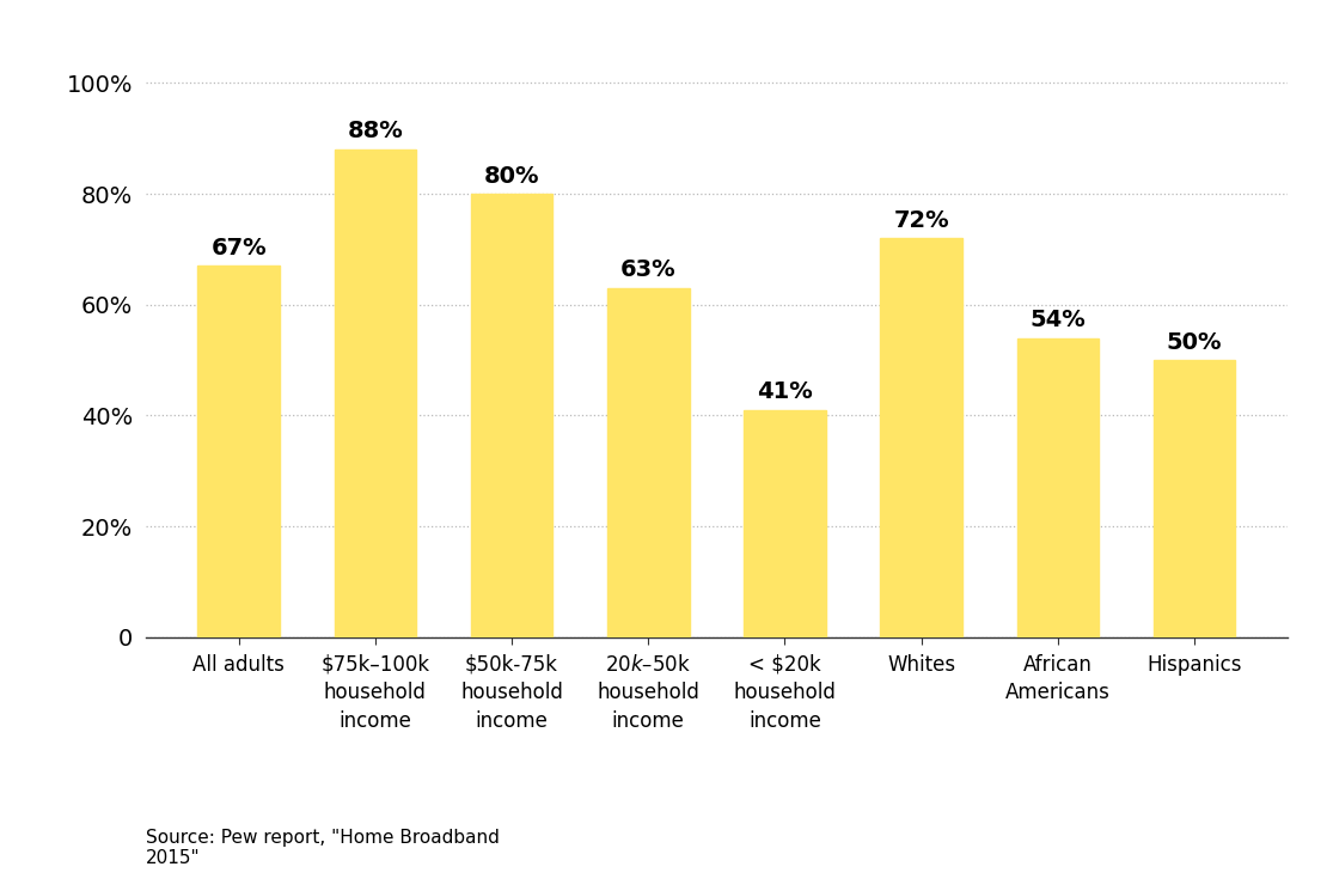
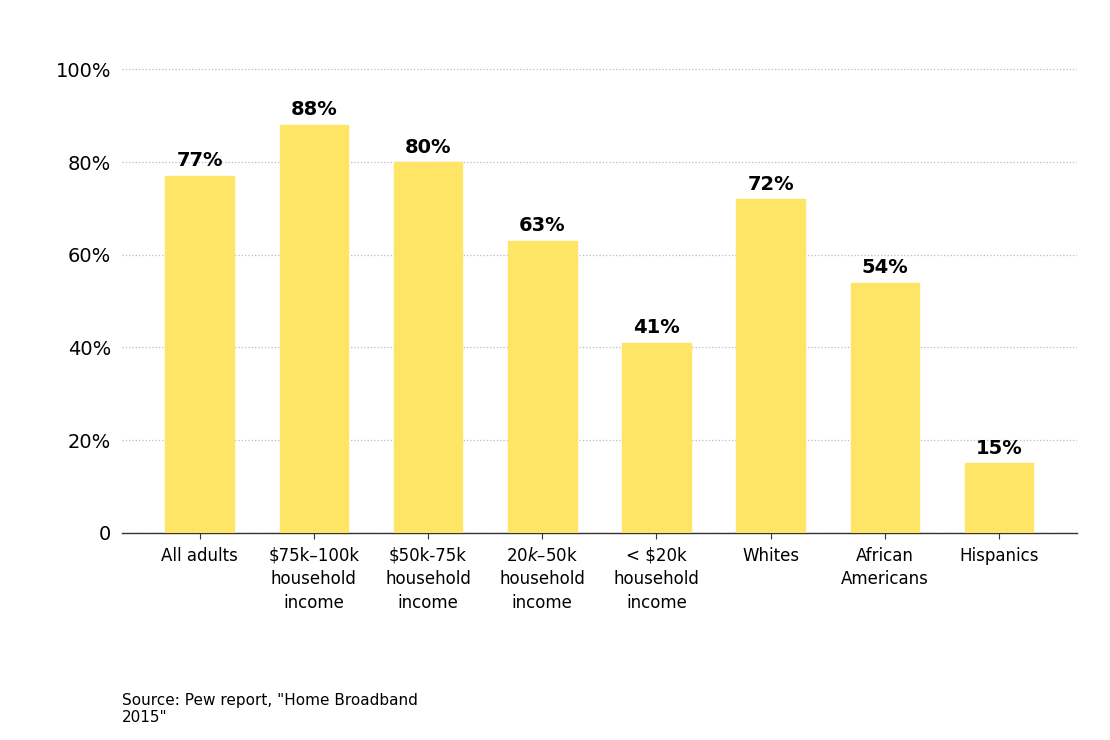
All adults: 67% -> 77%
Hispanics: 50% -> 15%
